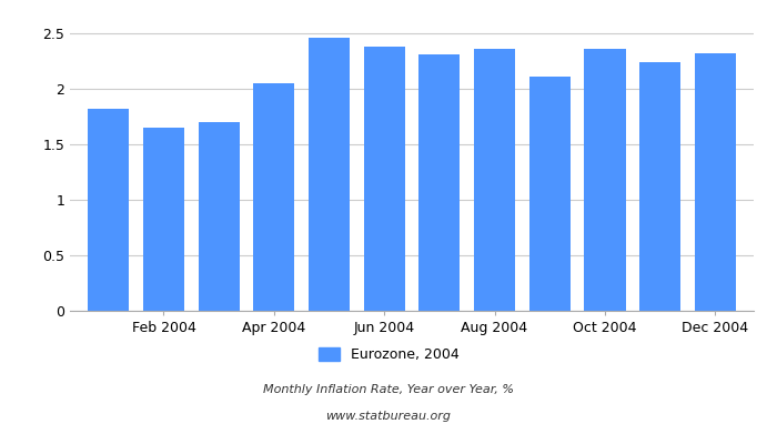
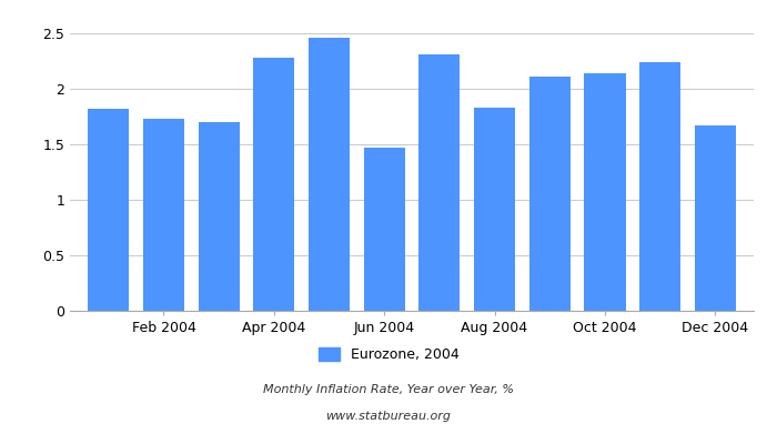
Feb 2004: 1.65 -> 1.73
Apr 2004: 2.05 -> 2.28
Jun 2004: 2.38 -> 1.47
Aug 2004: 2.36 -> 1.83
Oct 2004: 2.36 -> 2.14
Dec 2004: 2.32 -> 1.67
